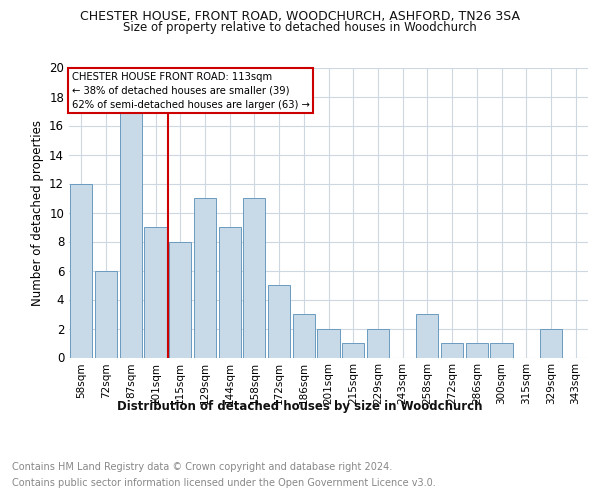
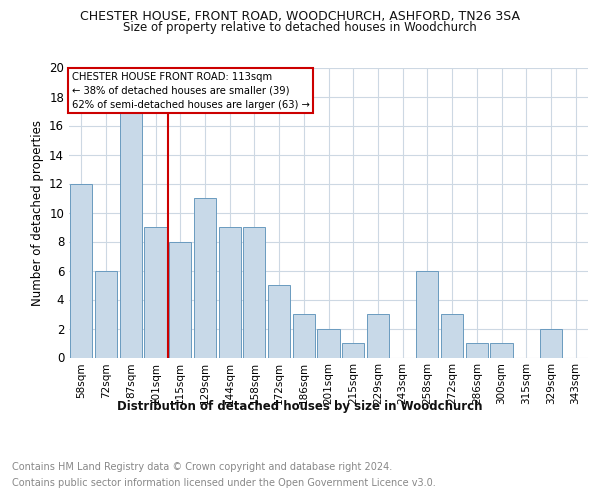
158sqm: 11 -> 9
229sqm: 2 -> 3
258sqm: 3 -> 6
272sqm: 1 -> 3
